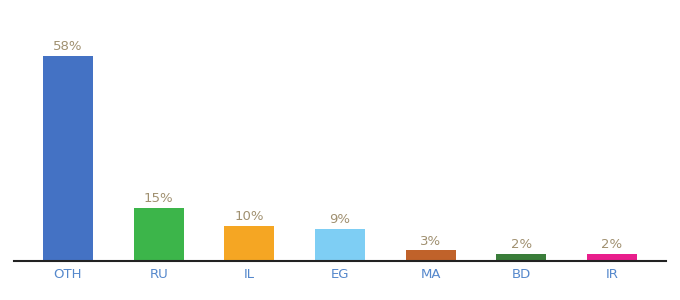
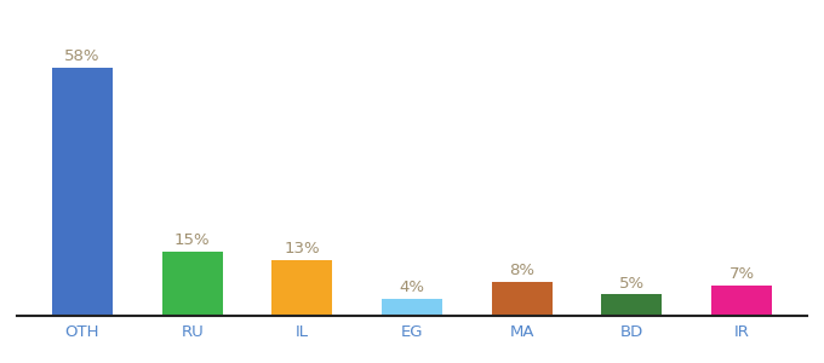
IL: 10% -> 13%
EG: 9% -> 4%
MA: 3% -> 8%
BD: 2% -> 5%
IR: 2% -> 7%
